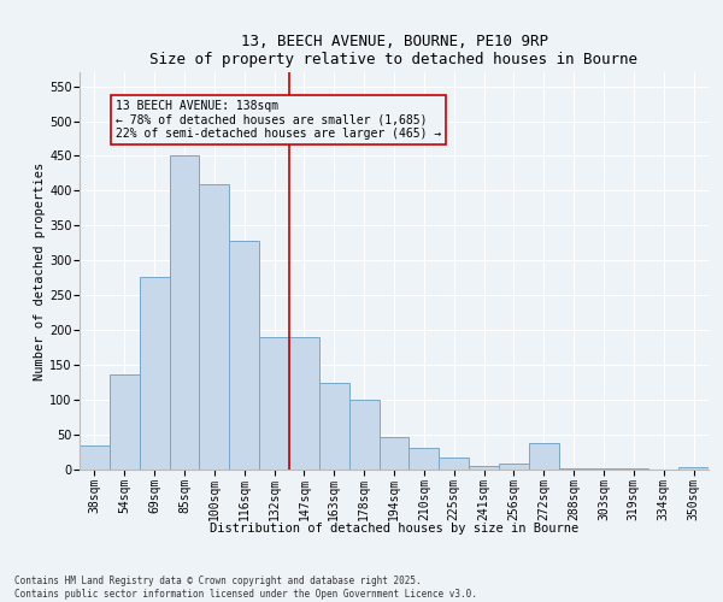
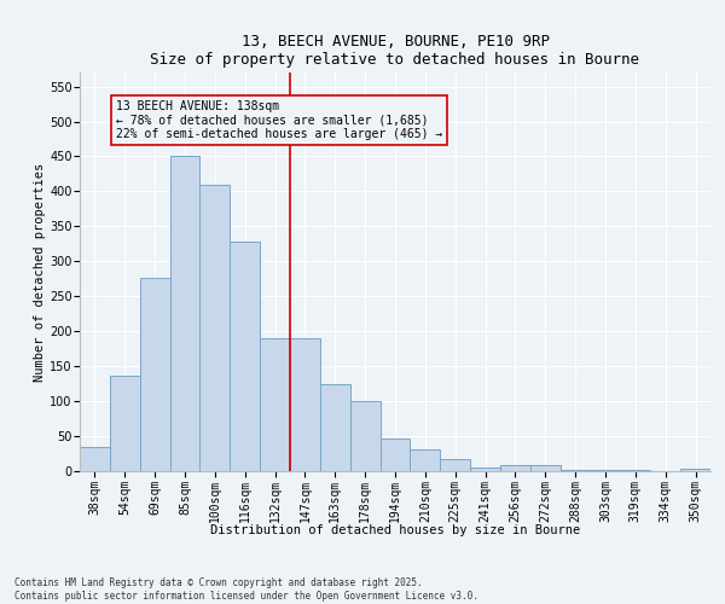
272sqm: 38 -> 9
